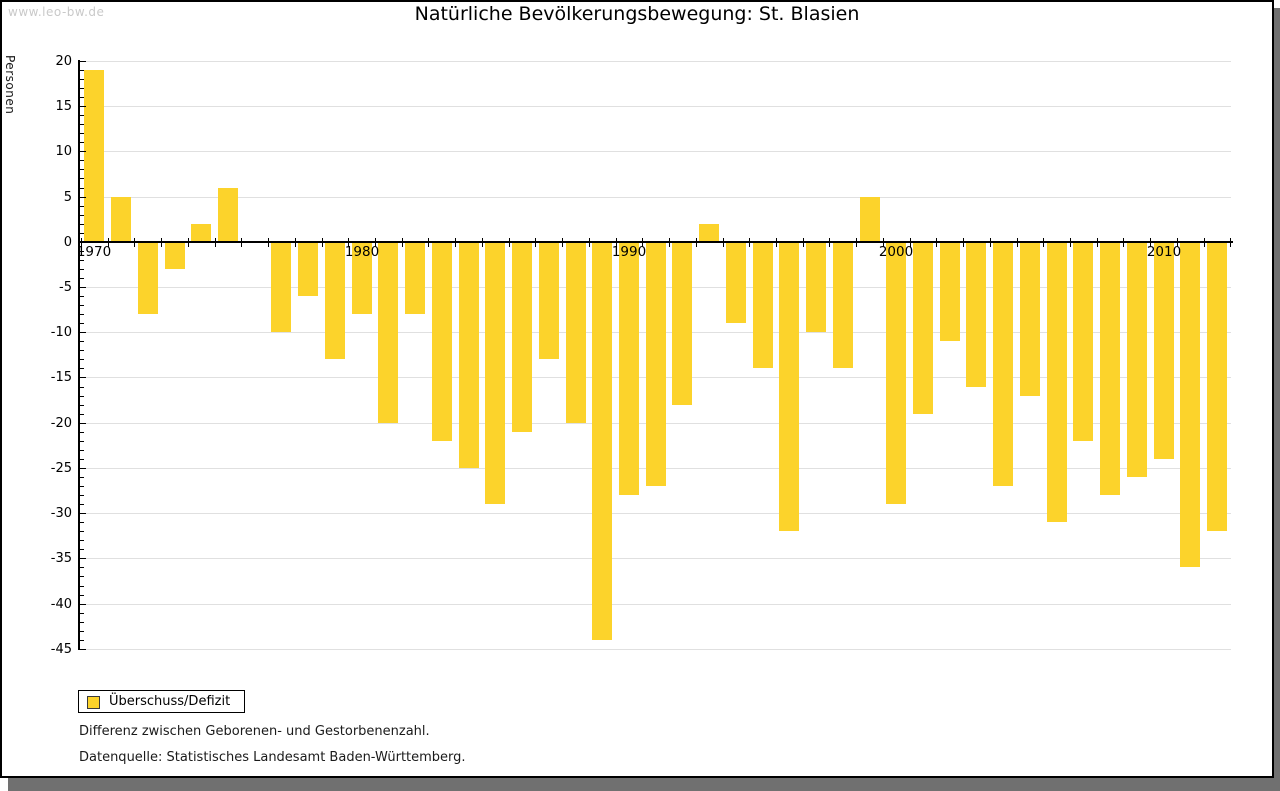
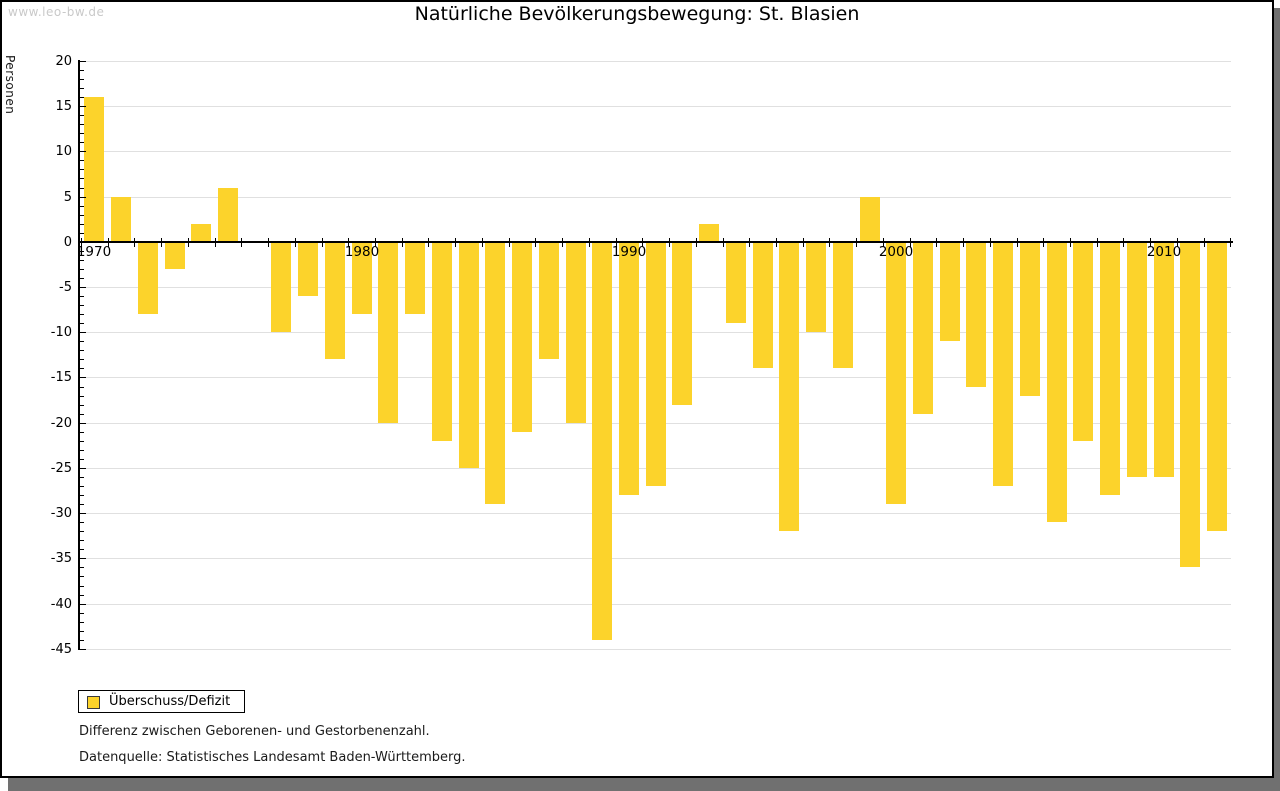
1970: 19 -> 16
2010: -24 -> -26
